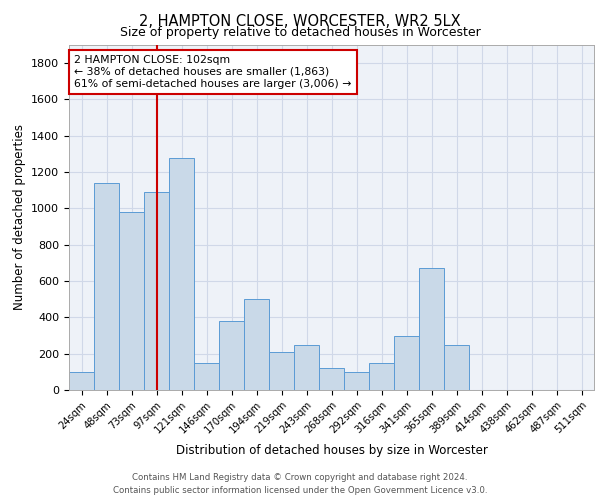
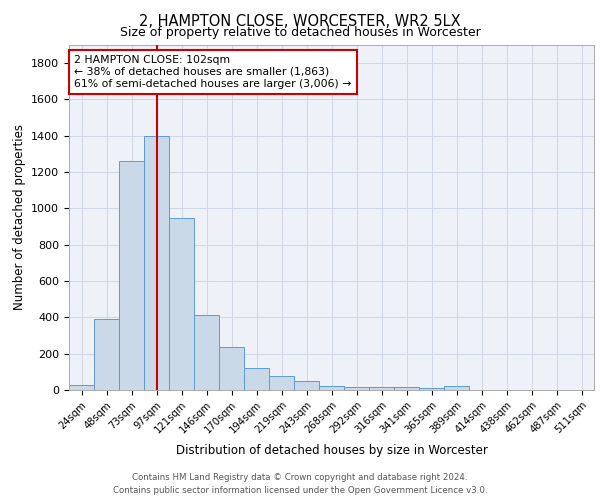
24sqm: 100 -> 30
48sqm: 1140 -> 390
73sqm: 980 -> 1260
97sqm: 1090 -> 1400
121sqm: 1280 -> 950
146sqm: 150 -> 420
170sqm: 380 -> 240
194sqm: 500 -> 120
219sqm: 210 -> 80
243sqm: 250 -> 50
268sqm: 120 -> 20
292sqm: 100 -> 20
316sqm: 150 -> 20
341sqm: 300 -> 20
365sqm: 670 -> 10
389sqm: 250 -> 20
